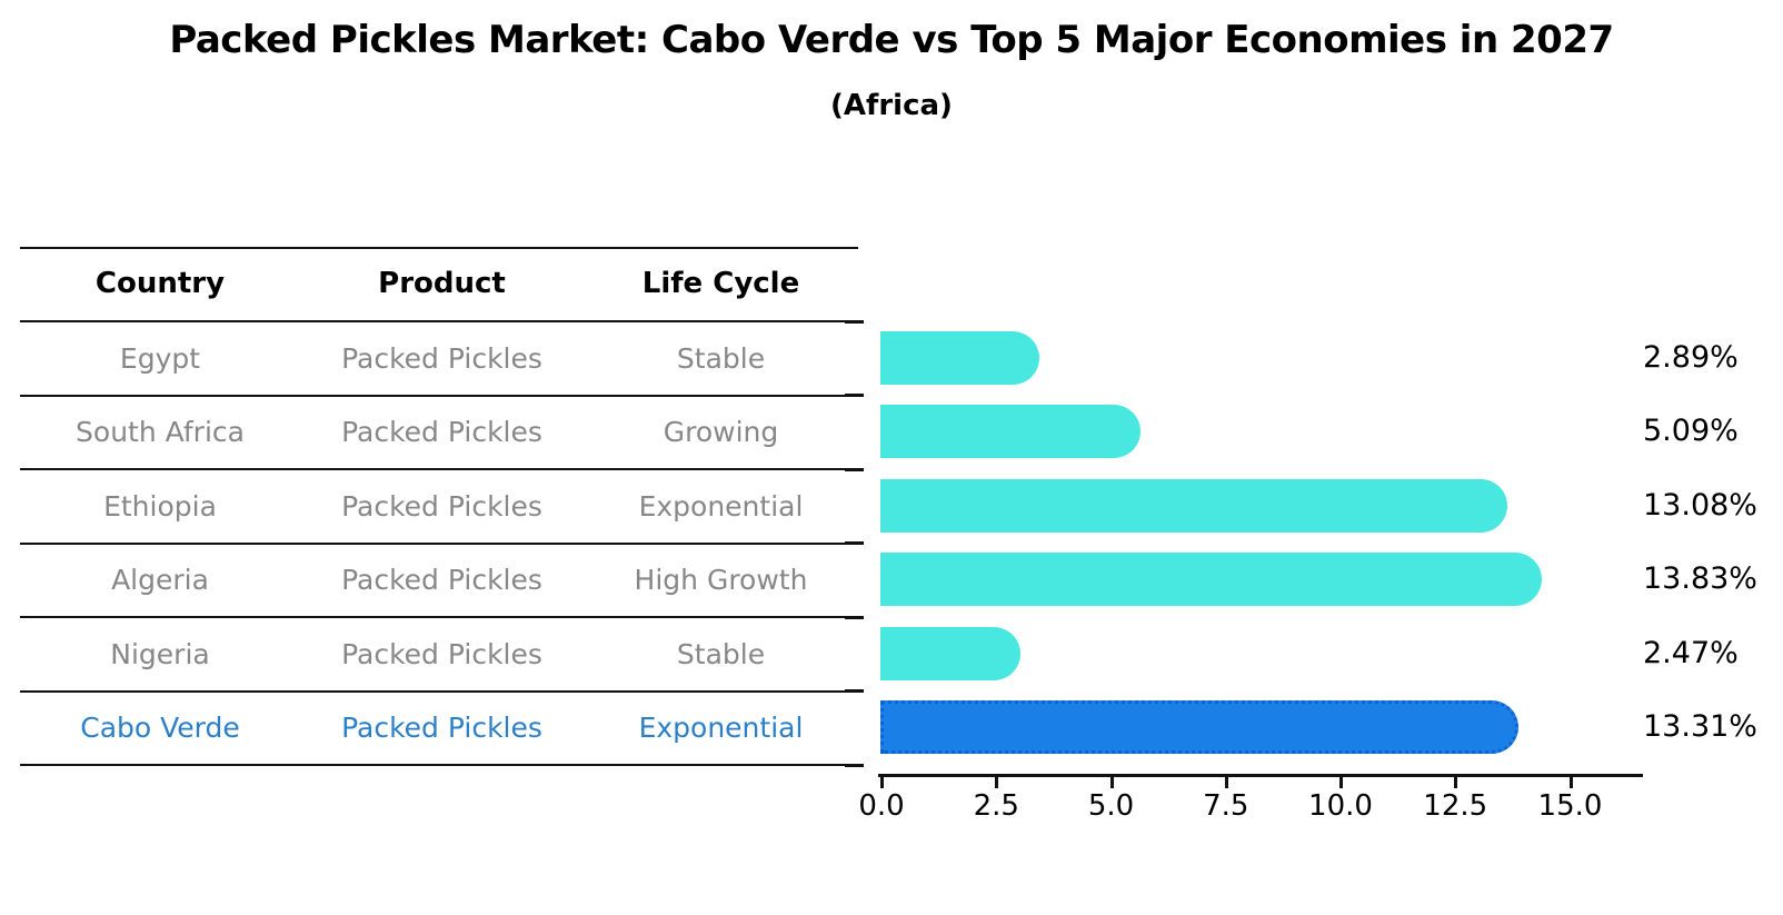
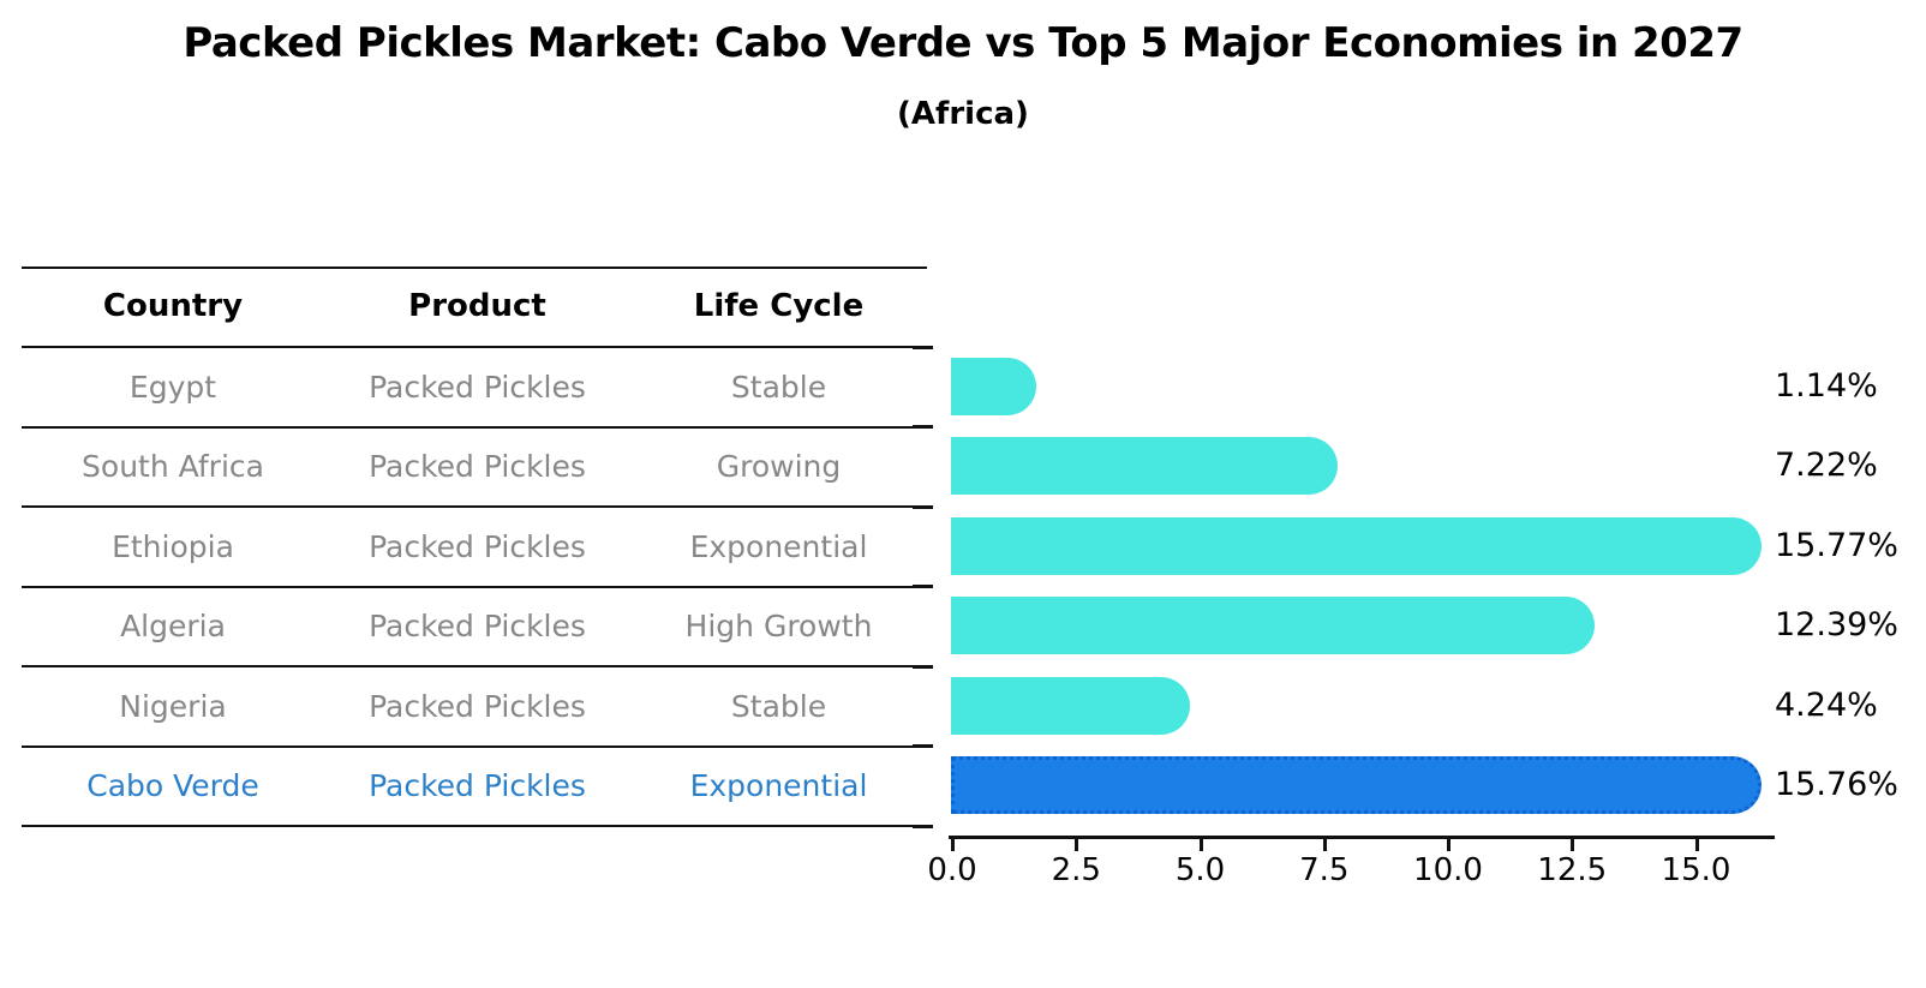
Egypt: 2.89% -> 1.14%
South Africa: 5.09% -> 7.22%
Ethiopia: 13.08% -> 15.77%
Algeria: 13.83% -> 12.39%
Nigeria: 2.47% -> 4.24%
Cabo Verde: 13.31% -> 15.76%
